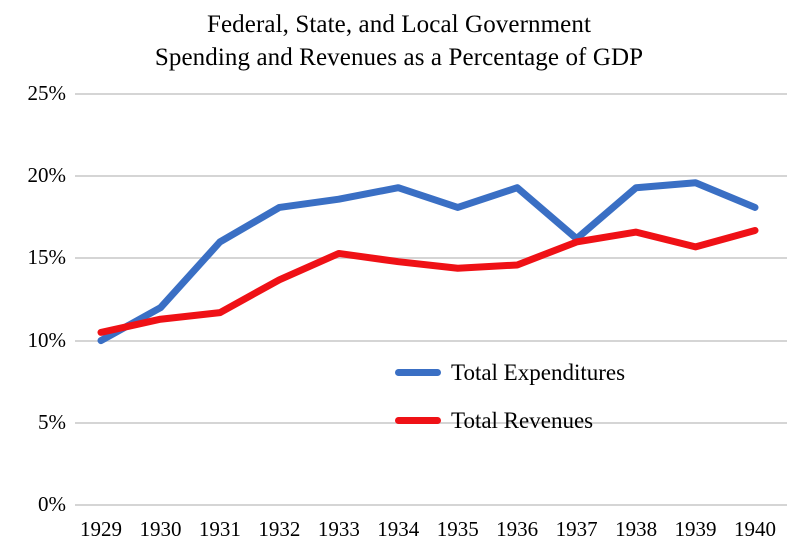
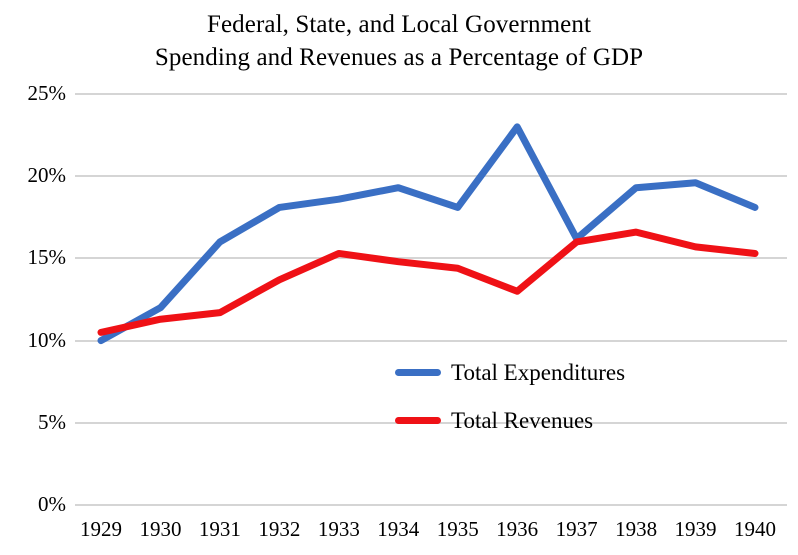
Total Expenditures/1936: 19.3% -> 23.0%
Total Revenues/1936: 14.6% -> 13.0%
Total Revenues/1940: 16.7% -> 15.3%
